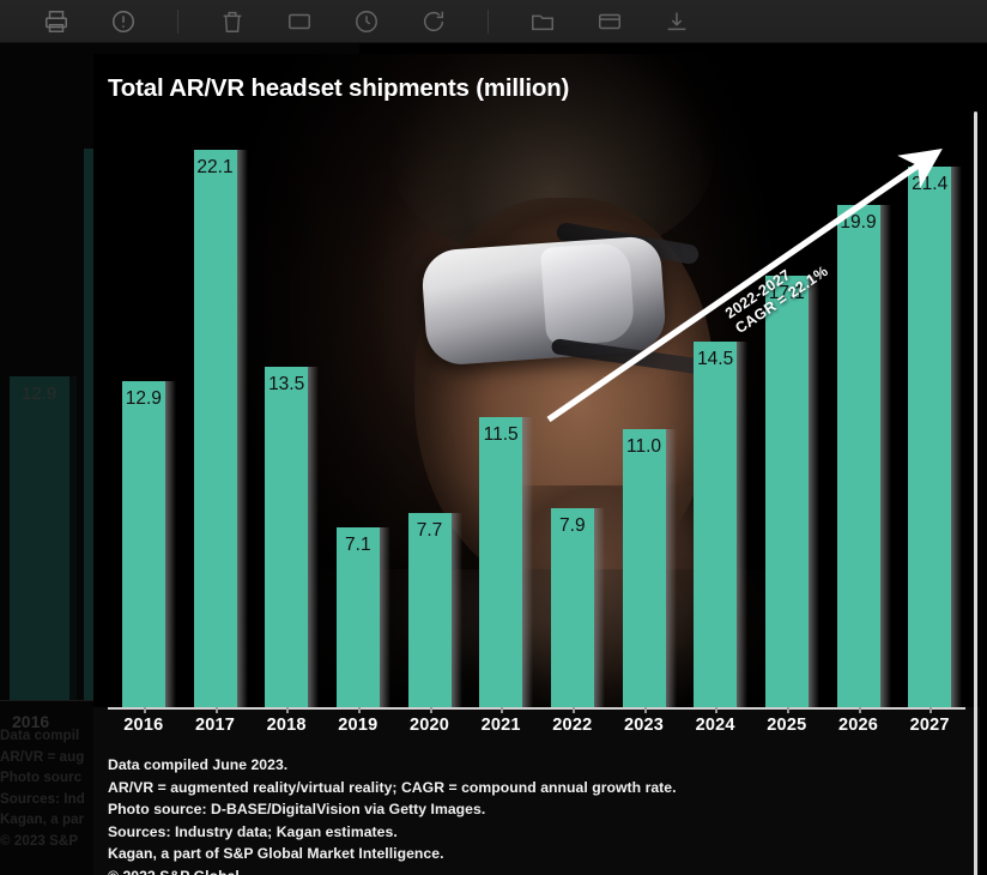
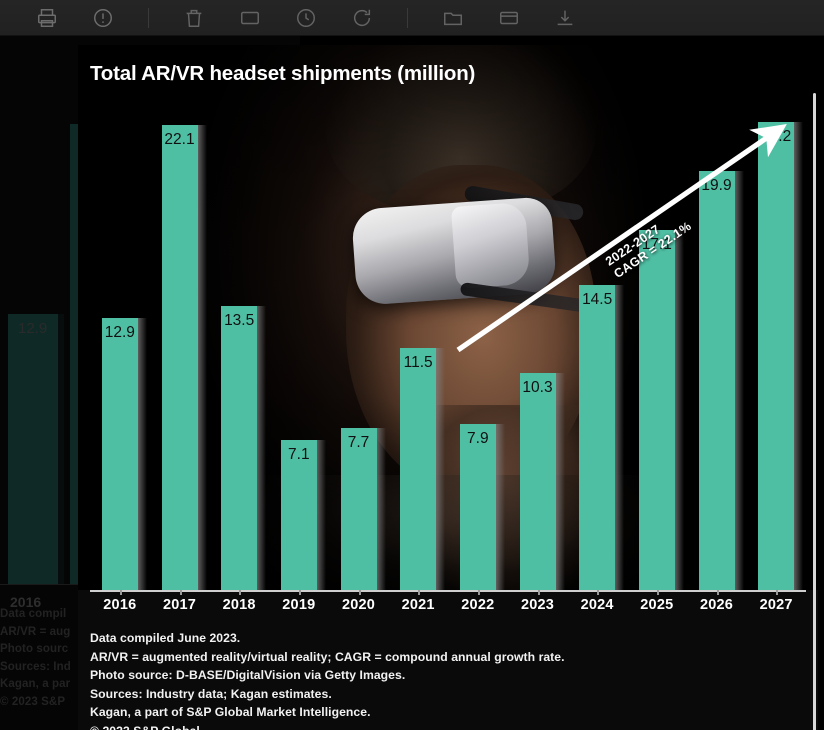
2023: 11.0 -> 10.3
2027: 21.4 -> 22.2
